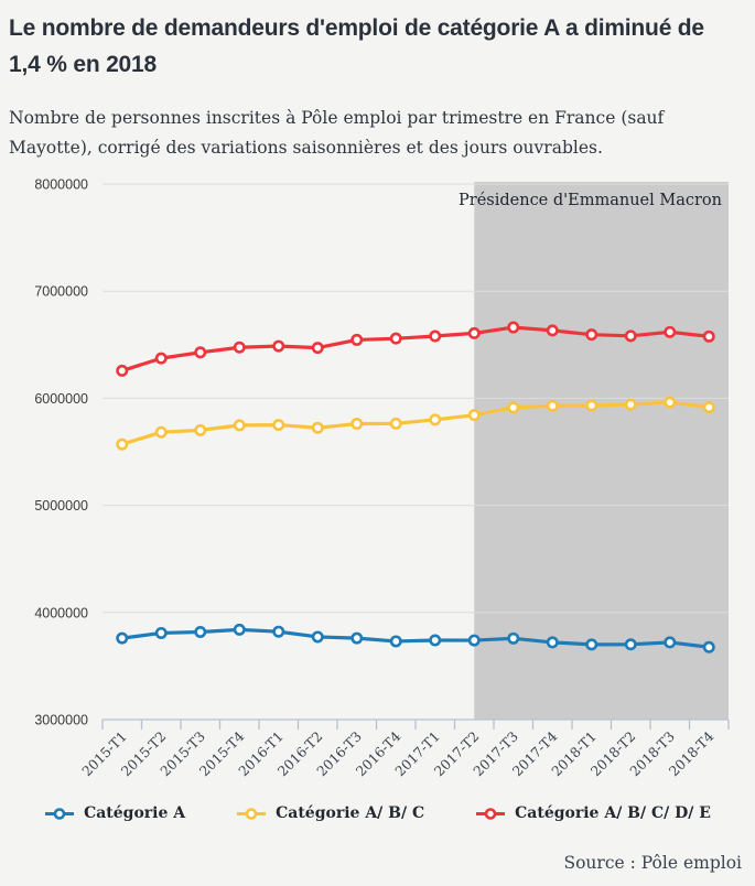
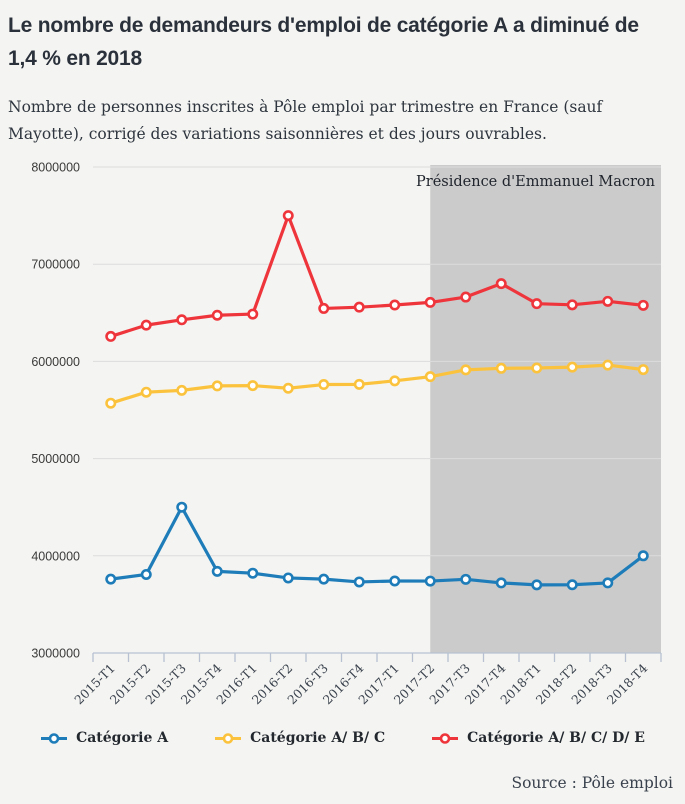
Catégorie A/2015-T3: 3800000 -> 4500000
Catégorie A/ B/ C/ D/ E/2016-T2: 6500000 -> 7500000
Catégorie A/ B/ C/ D/ E/2017-T4: 6600000 -> 6800000
Catégorie A/2018-T4: 3700000 -> 4000000
